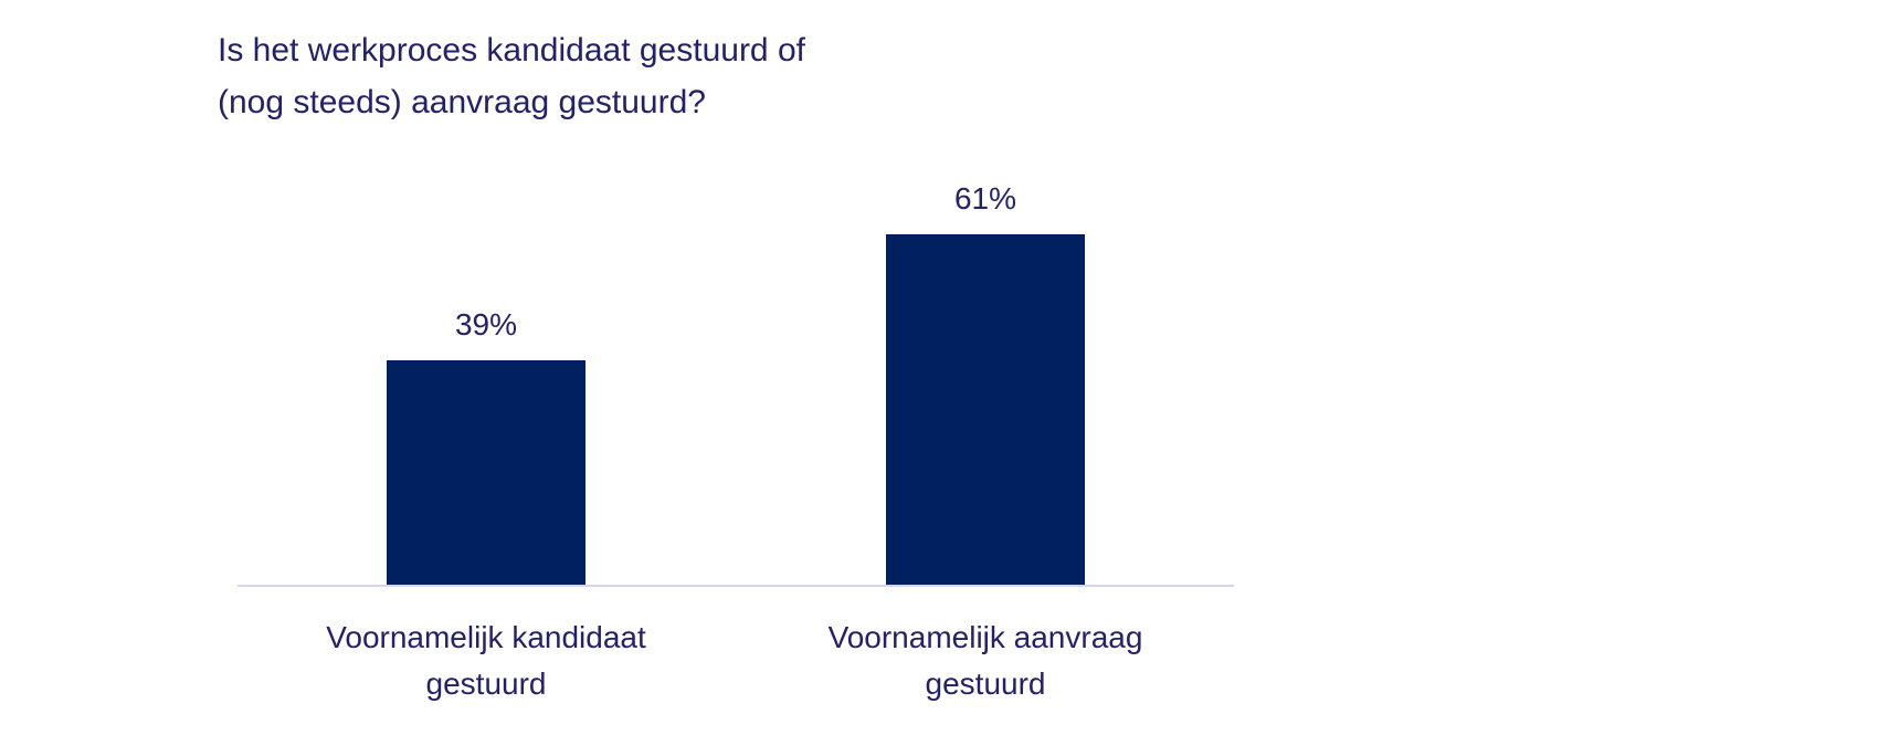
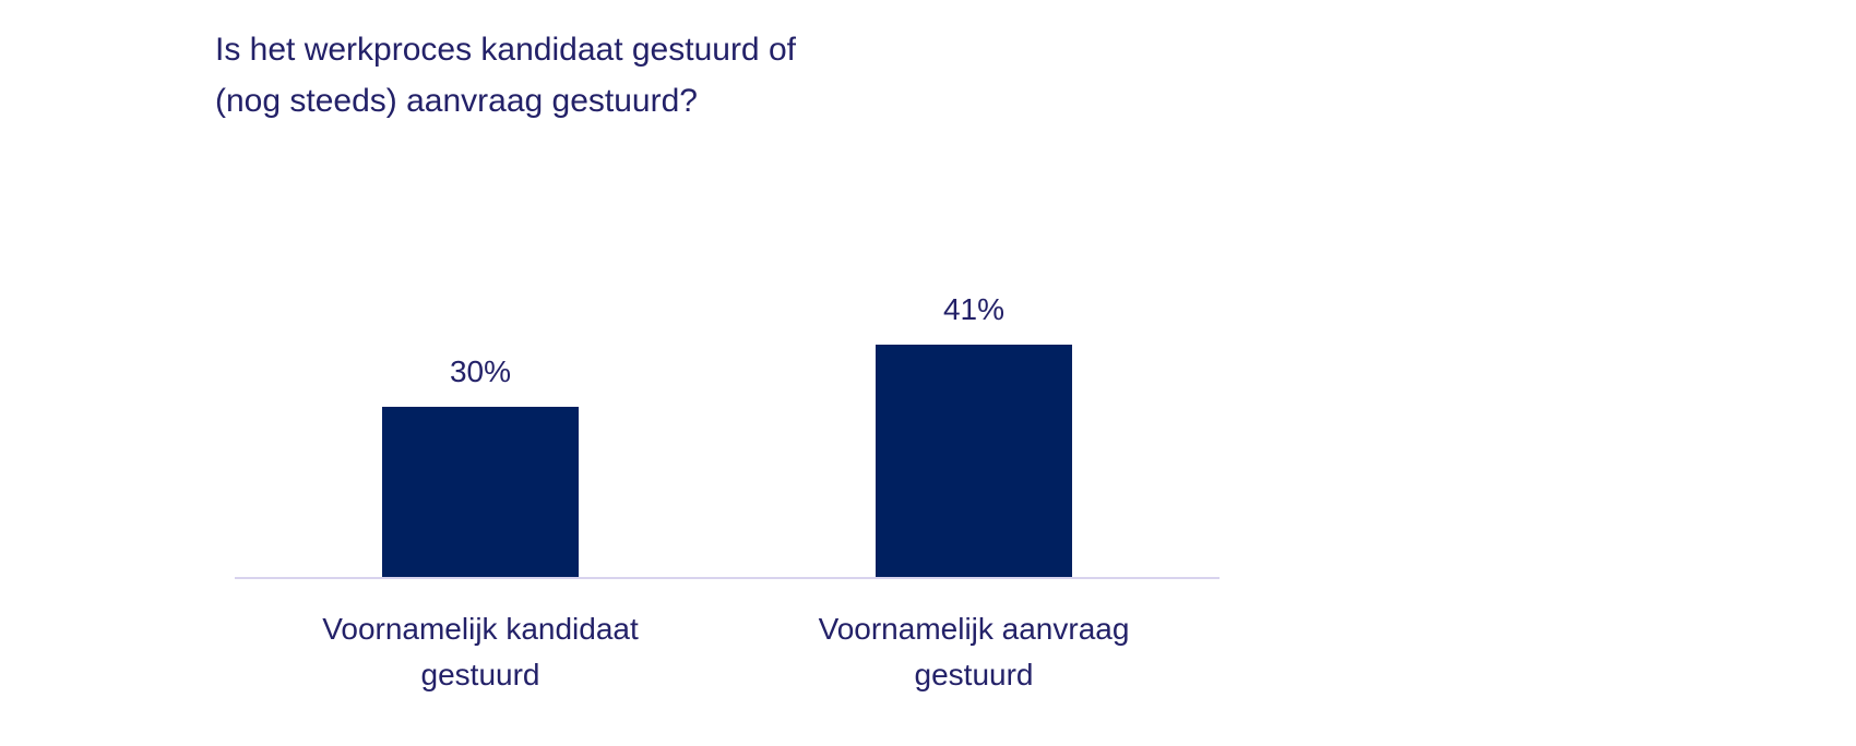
Voornamelijk kandidaat gestuurd: 39% -> 30%
Voornamelijk aanvraag gestuurd: 61% -> 41%
